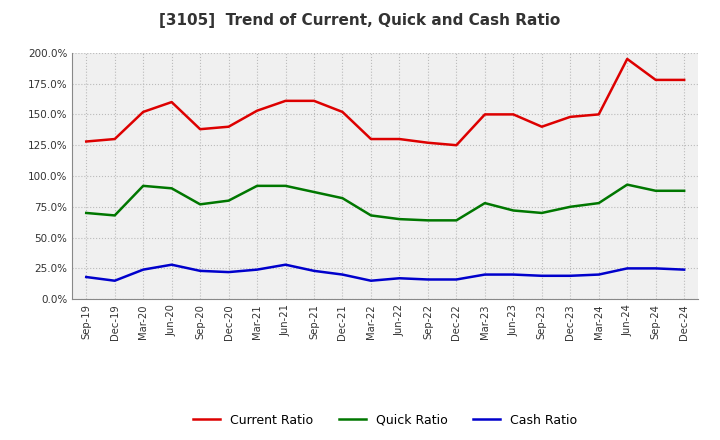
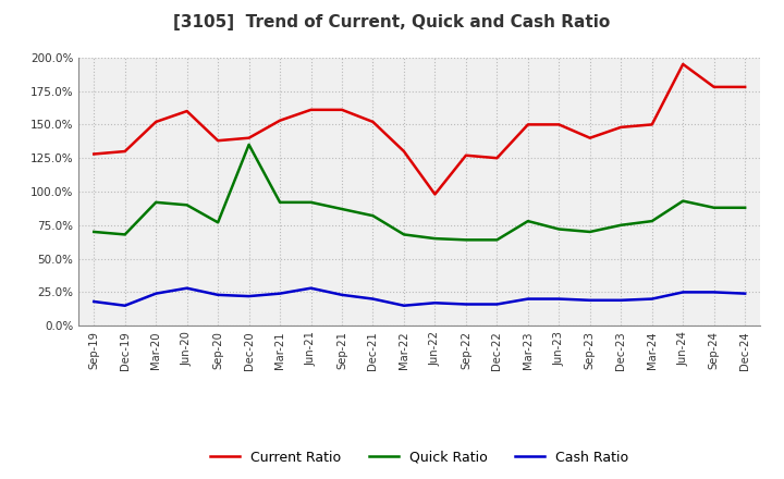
Quick Ratio/Dec-20: 80% -> 135%
Current Ratio/Jun-22: 130% -> 98%
